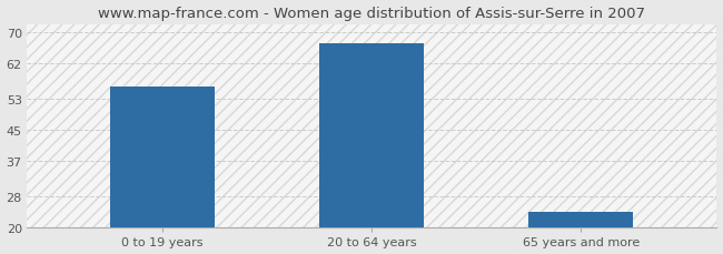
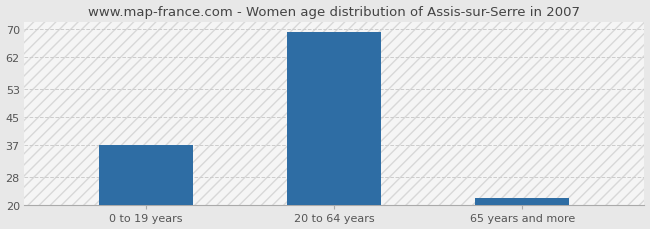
0 to 19 years: 56 -> 37
20 to 64 years: 67 -> 69
65 years and more: 24 -> 22
